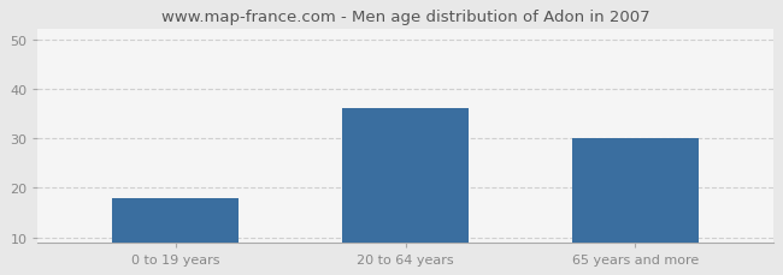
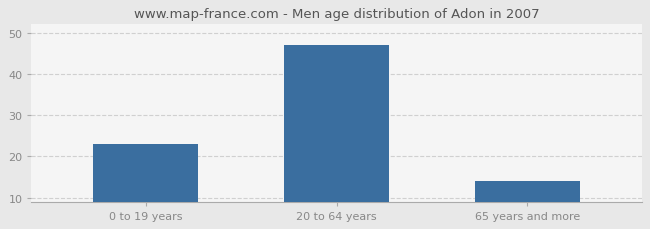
0 to 19 years: 18 -> 23
20 to 64 years: 36 -> 47
65 years and more: 30 -> 14
